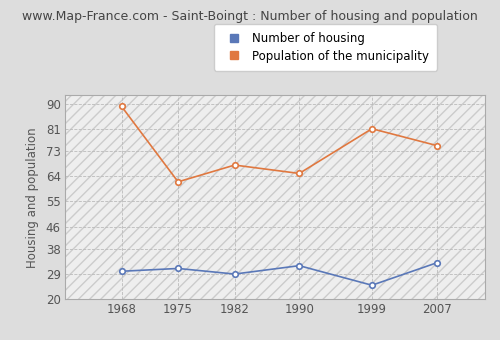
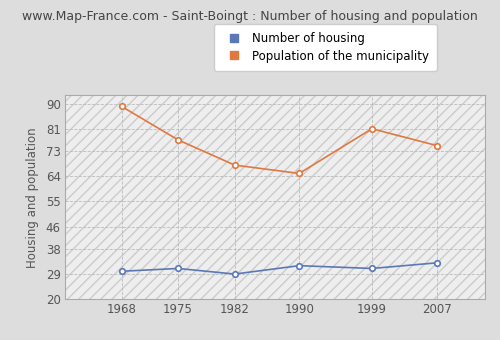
Population of the municipality/1975: 62 -> 77
Number of housing/1999: 25 -> 31
